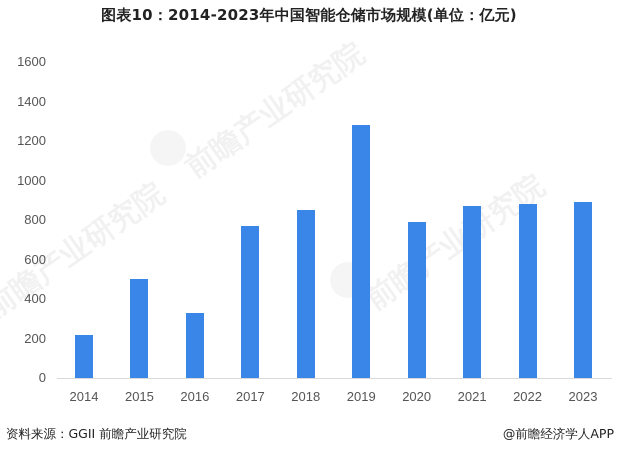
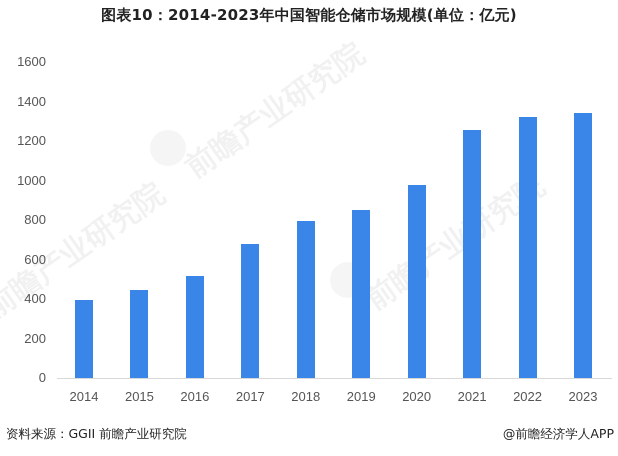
2014: 220 -> 400
2015: 500 -> 450
2016: 330 -> 520
2017: 770 -> 680
2018: 850 -> 800
2019: 1280 -> 850
2020: 790 -> 980
2021: 870 -> 1260
2022: 880 -> 1320
2023: 890 -> 1340
